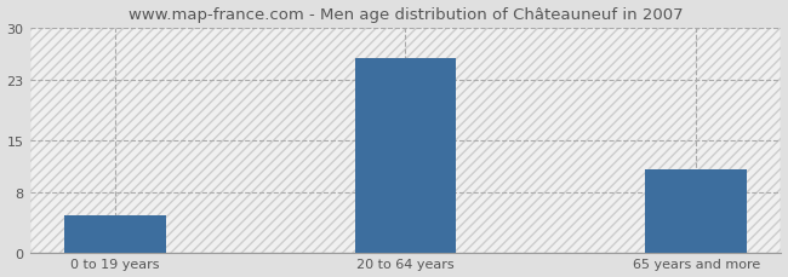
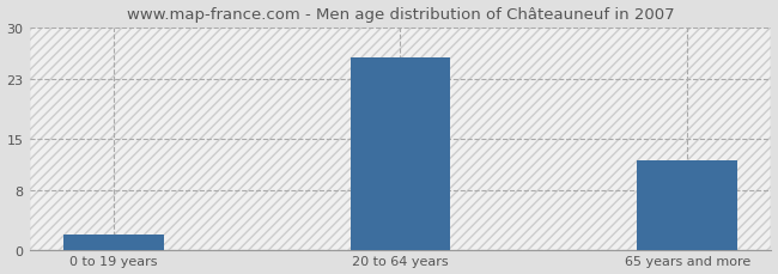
0 to 19 years: 5 -> 2
65 years and more: 11 -> 12
